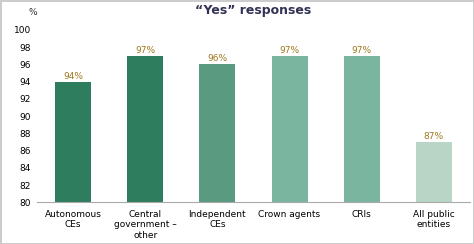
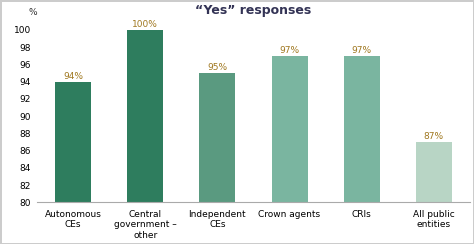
Central government – other: 97% -> 100%
Independent CEs: 96% -> 95%
